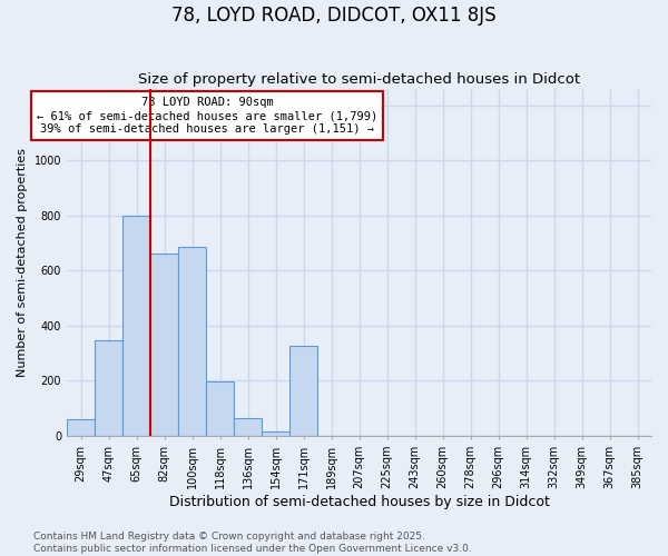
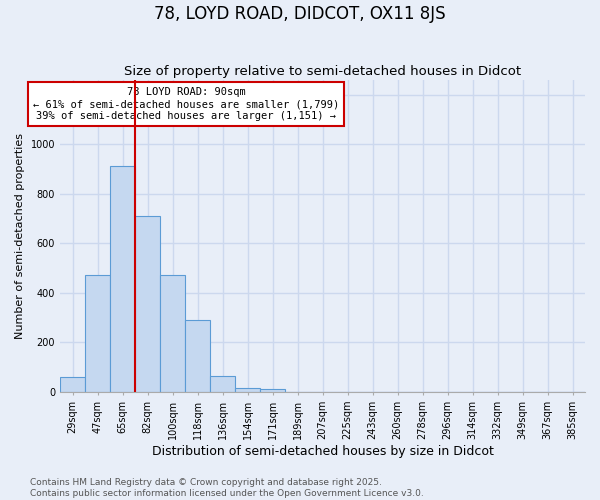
47sqm: 345 -> 470
65sqm: 800 -> 910
82sqm: 660 -> 710
100sqm: 685 -> 470
118sqm: 195 -> 290
171sqm: 325 -> 10
